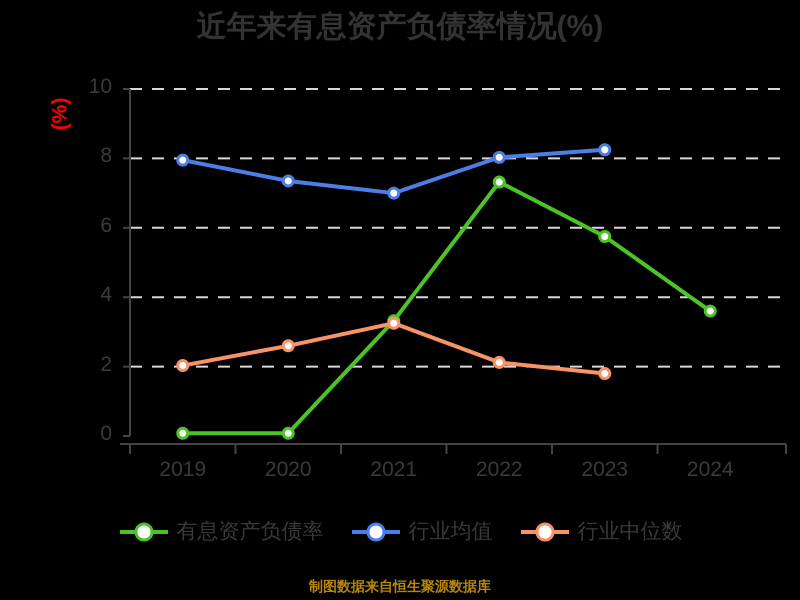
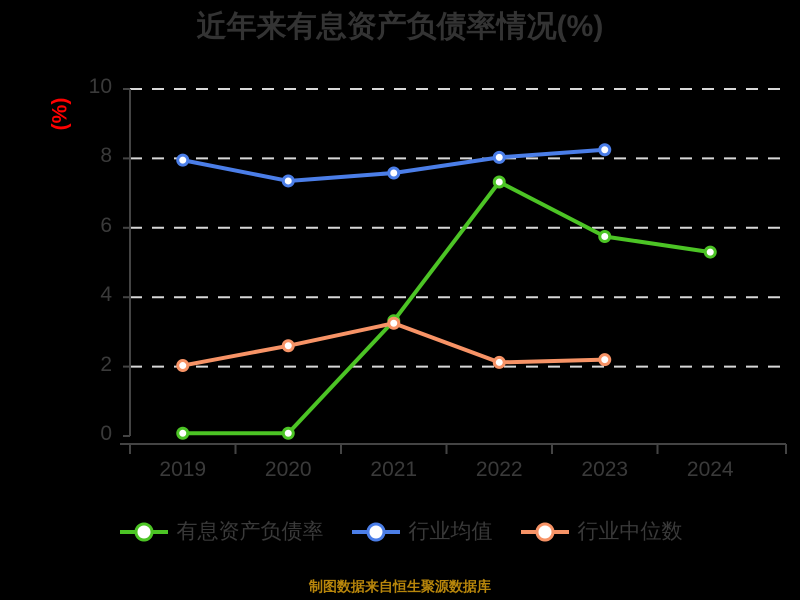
行业均值/2021: 7.0 -> 7.6
行业中位数/2023: 1.8 -> 2.2
有息资产负债率/2024: 3.6 -> 5.3
